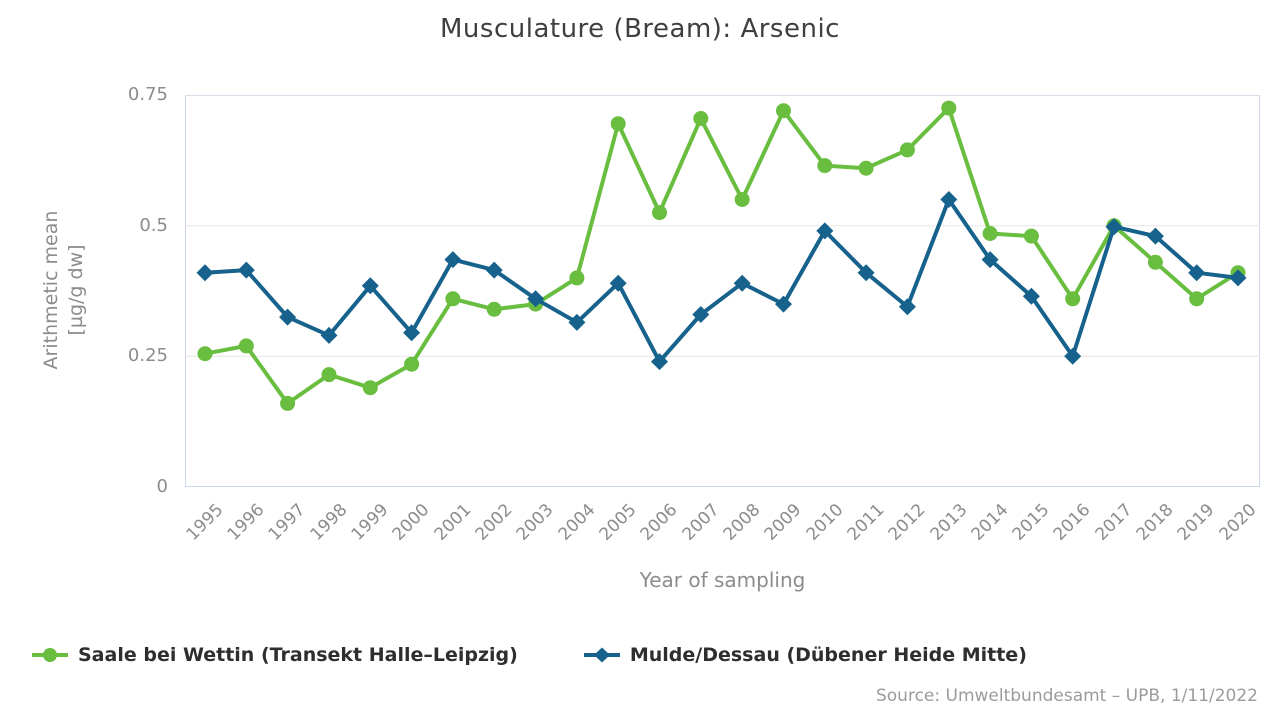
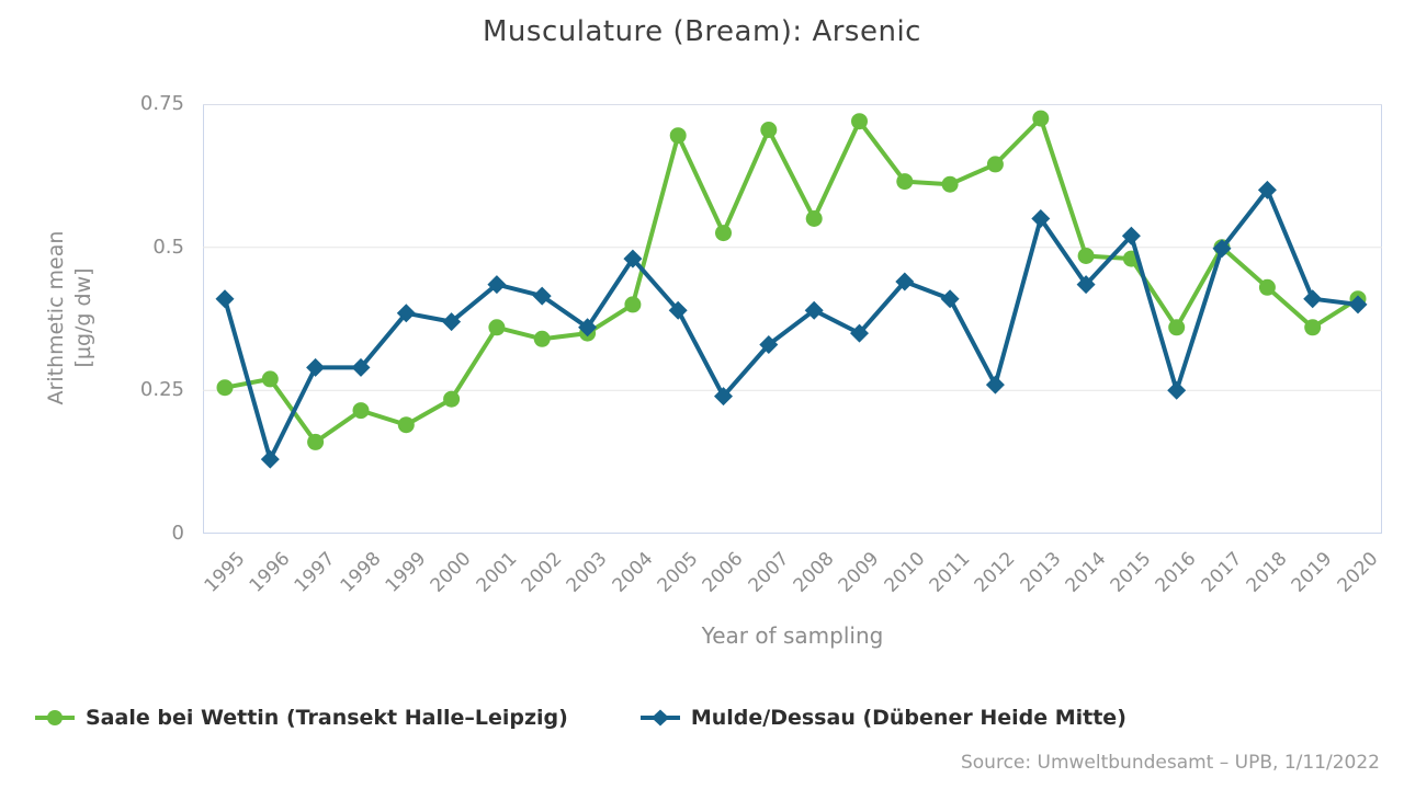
Mulde/Dessau (Dübener Heide Mitte)/1996: 0.41 -> 0.13
Mulde/Dessau (Dübener Heide Mitte)/1997: 0.33 -> 0.29
Mulde/Dessau (Dübener Heide Mitte)/2000: 0.29 -> 0.37
Mulde/Dessau (Dübener Heide Mitte)/2004: 0.32 -> 0.48
Mulde/Dessau (Dübener Heide Mitte)/2010: 0.49 -> 0.44
Mulde/Dessau (Dübener Heide Mitte)/2012: 0.34 -> 0.26
Mulde/Dessau (Dübener Heide Mitte)/2015: 0.36 -> 0.52
Mulde/Dessau (Dübener Heide Mitte)/2018: 0.48 -> 0.60
